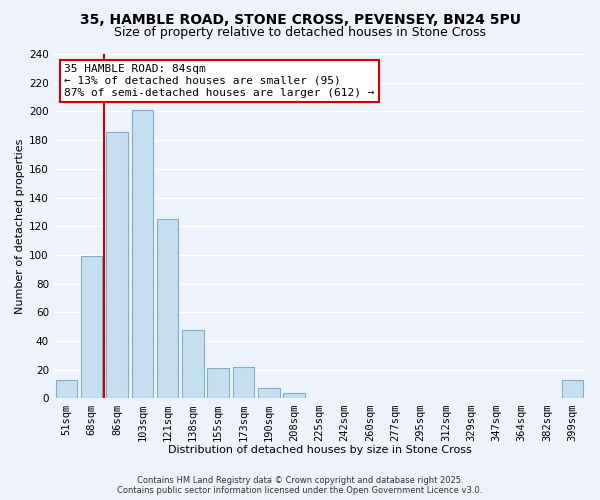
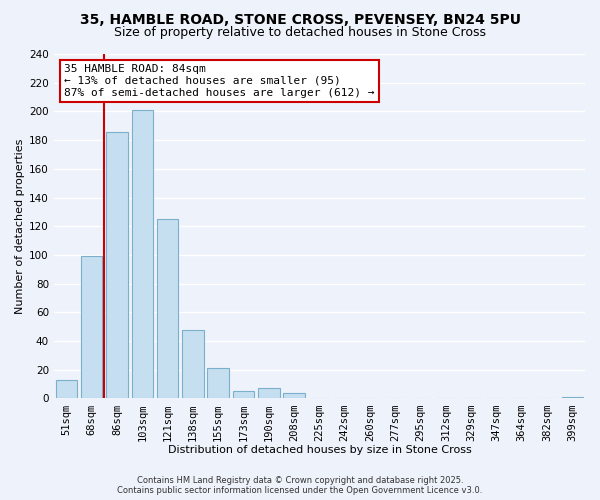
173sqm: 22 -> 5
399sqm: 13 -> 1
